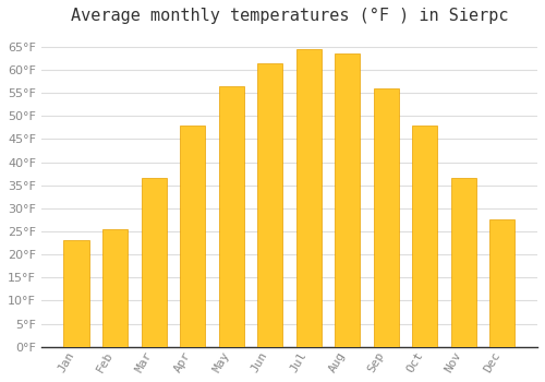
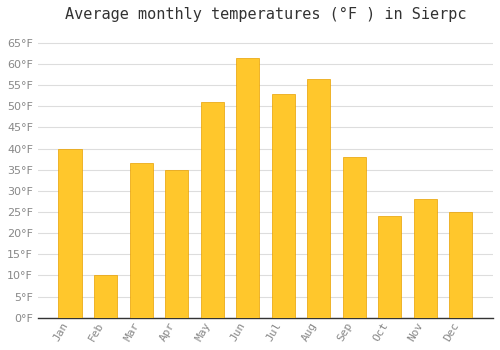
Jan: 23.0°F -> 40.0°F
Feb: 25.5°F -> 10.0°F
Apr: 48.0°F -> 35.0°F
May: 56.5°F -> 51.0°F
Jul: 64.5°F -> 53.0°F
Aug: 63.5°F -> 56.5°F
Sep: 56.0°F -> 38.0°F
Oct: 48.0°F -> 24.0°F
Nov: 36.5°F -> 28.0°F
Dec: 27.5°F -> 25.0°F
